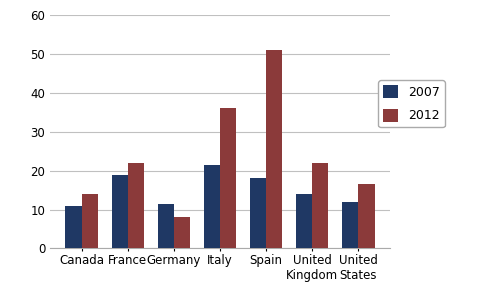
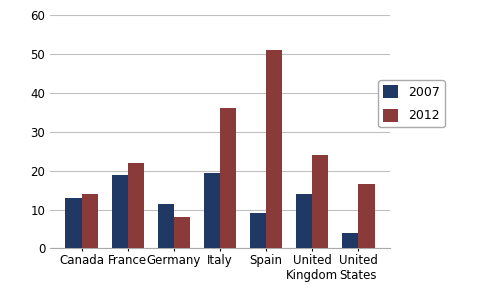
2007/Canada: 11.0 -> 13.0
2007/Italy: 21.5 -> 19.5
2007/Spain: 18.0 -> 9.0
2012/United Kingdom: 22.0 -> 24.0
2007/United States: 12.0 -> 4.0
